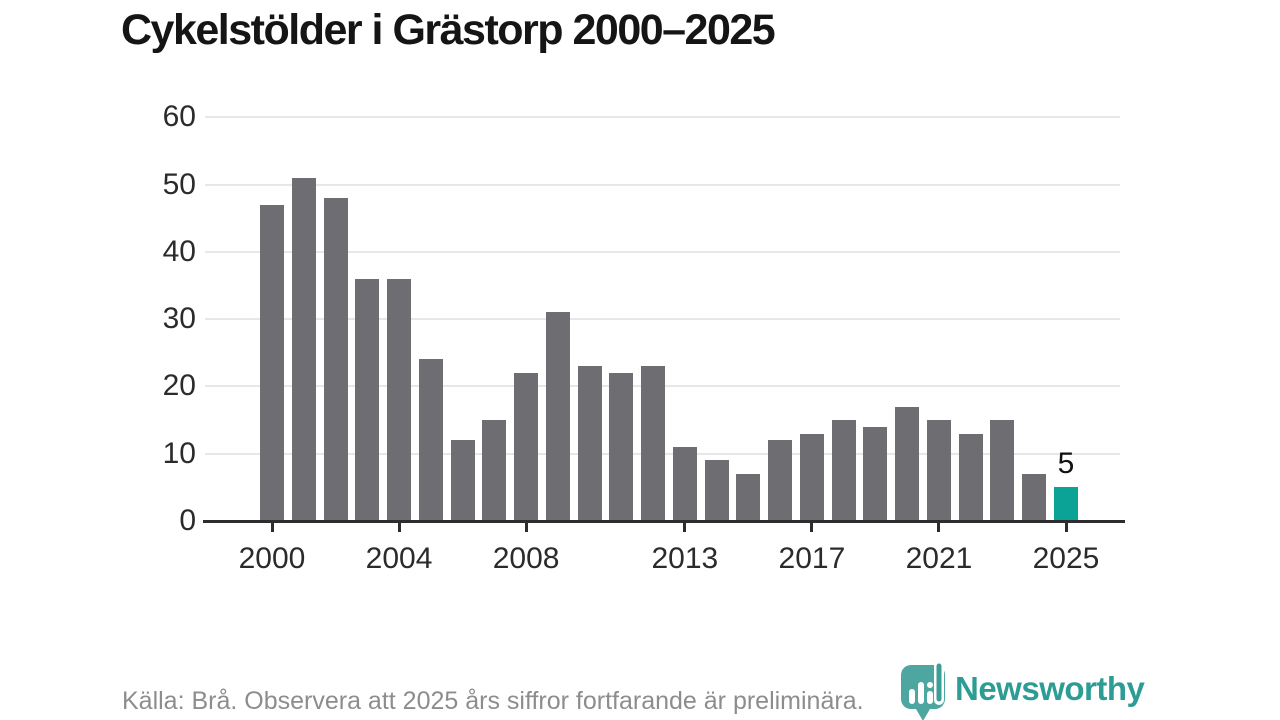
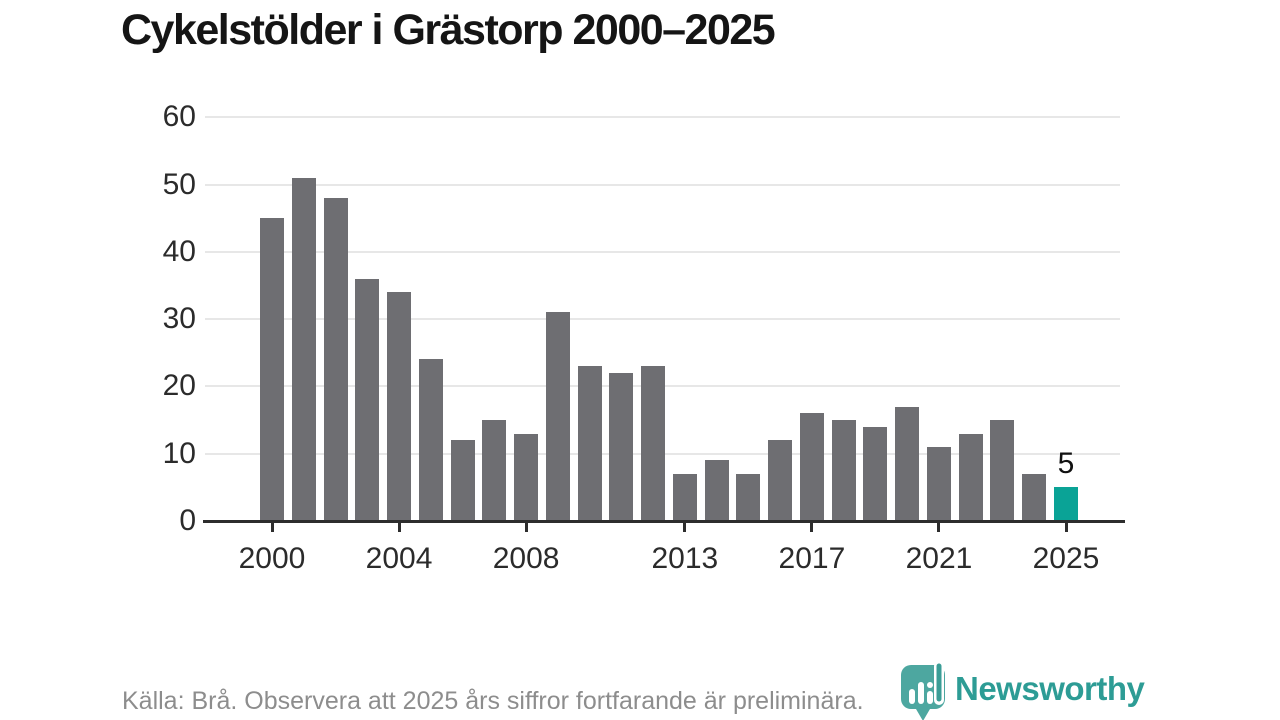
2000: 47 -> 45
2004: 36 -> 34
2008: 22 -> 13
2013: 11 -> 7
2017: 13 -> 16
2021: 15 -> 11
